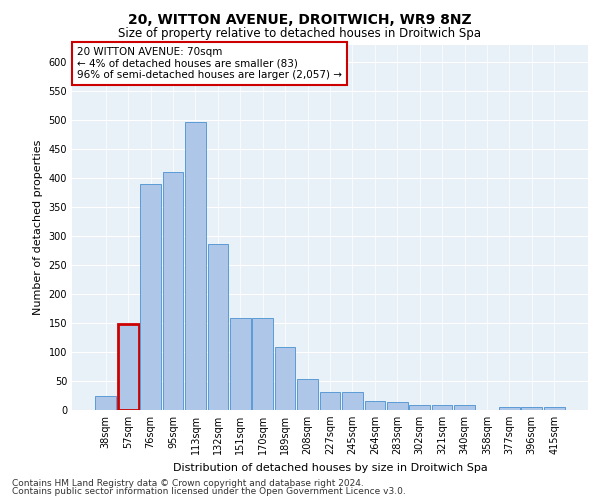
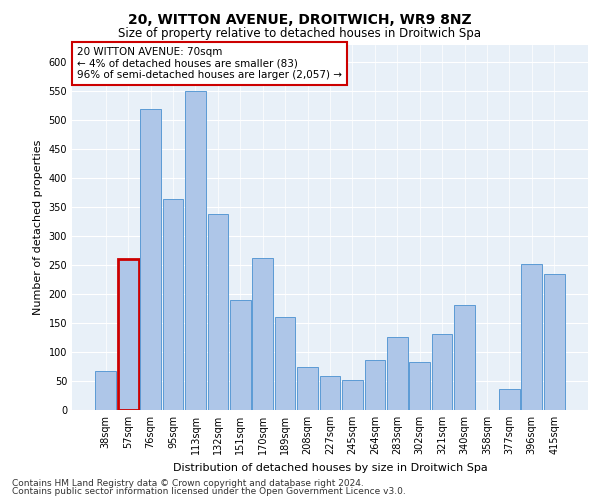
38sqm: 25 -> 68
57sqm: 148 -> 260
76sqm: 390 -> 520
95sqm: 410 -> 364
113sqm: 497 -> 550
132sqm: 287 -> 338
151sqm: 158 -> 190
170sqm: 158 -> 262
189sqm: 108 -> 160
208sqm: 53 -> 74
227sqm: 31 -> 58
245sqm: 31 -> 52
264sqm: 16 -> 86
283sqm: 13 -> 126
302sqm: 9 -> 82
321sqm: 9 -> 132
340sqm: 9 -> 182
377sqm: 6 -> 36
396sqm: 5 -> 252
415sqm: 6 -> 234
